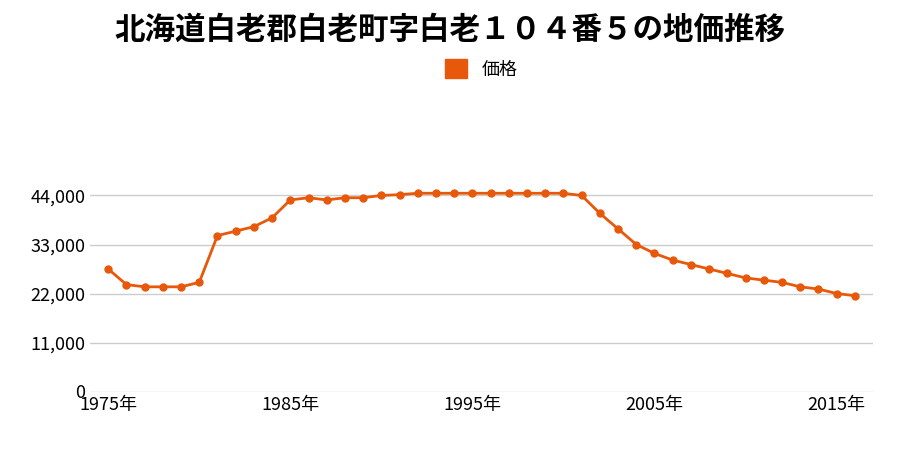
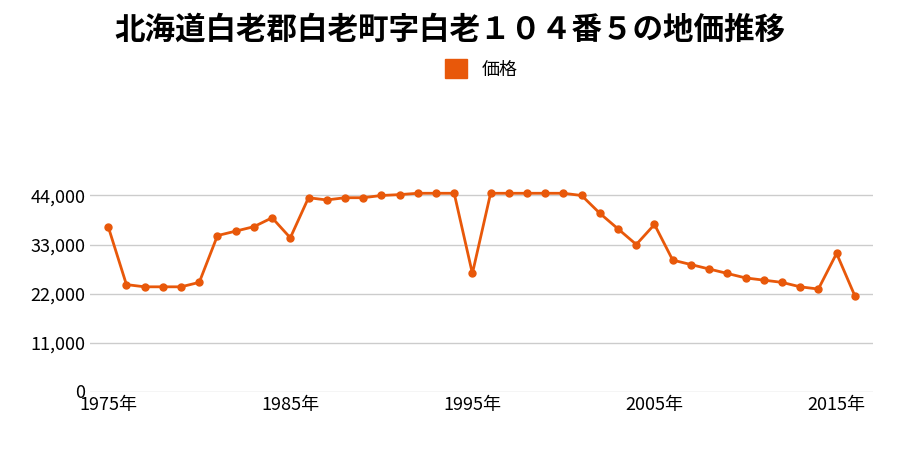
1975年: 27,500 -> 37,000
1985年: 43,000 -> 34,500
1995年: 44,500 -> 26,500
2005年: 31,000 -> 37,500
2015年: 22,000 -> 31,000
